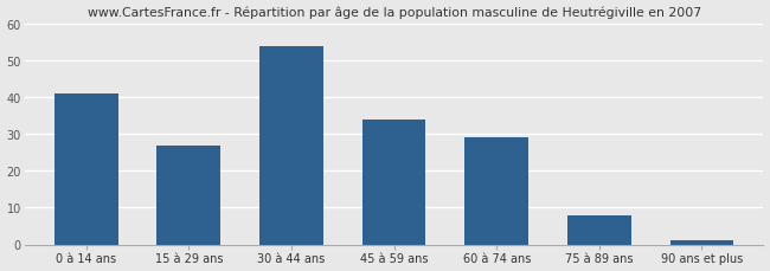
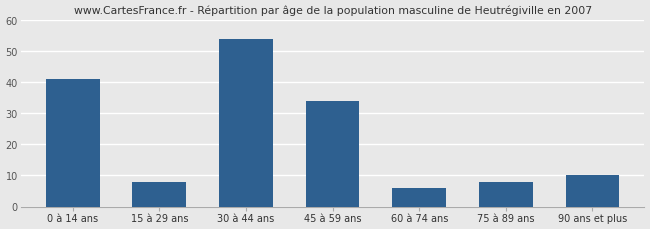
15 à 29 ans: 27 -> 8
60 à 74 ans: 29 -> 6
90 ans et plus: 1 -> 10
